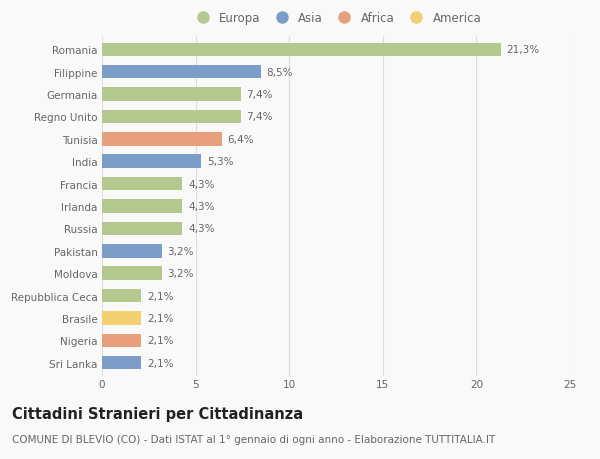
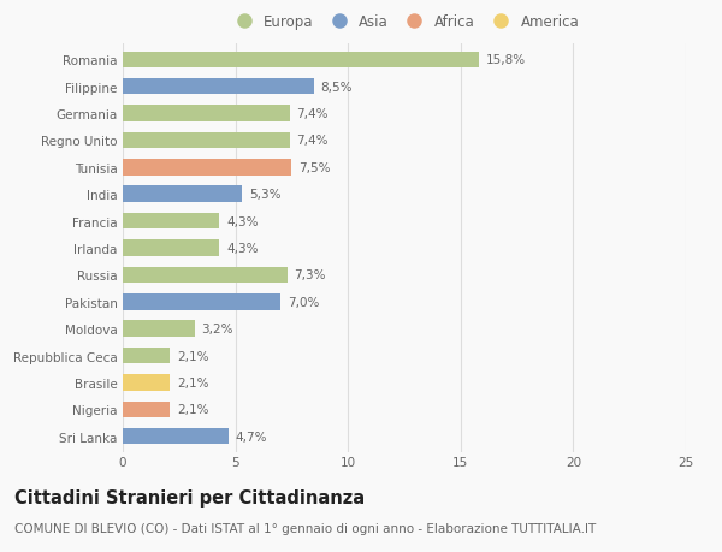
Romania: 21,3% -> 15,8%
Tunisia: 6,4% -> 7,5%
Russia: 4,3% -> 7,3%
Pakistan: 3,2% -> 7,0%
Sri Lanka: 2,1% -> 4,7%
